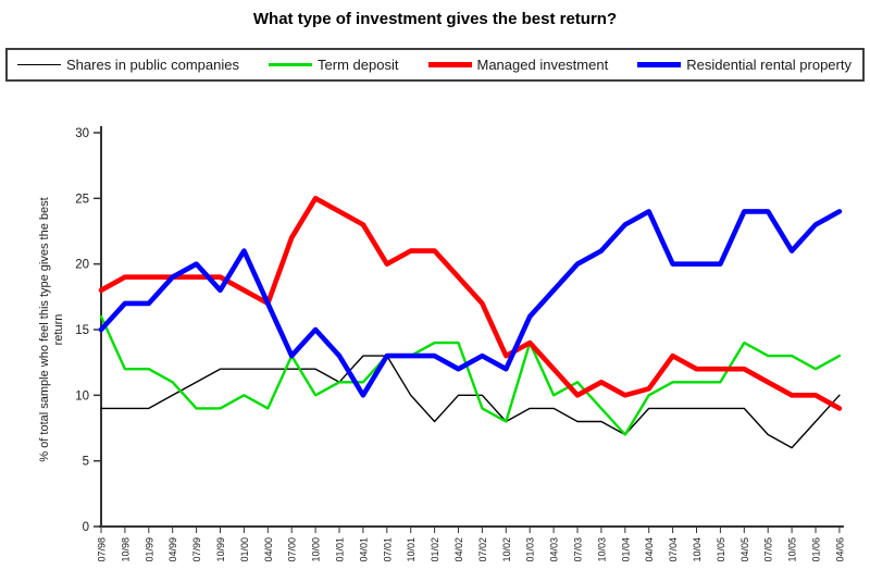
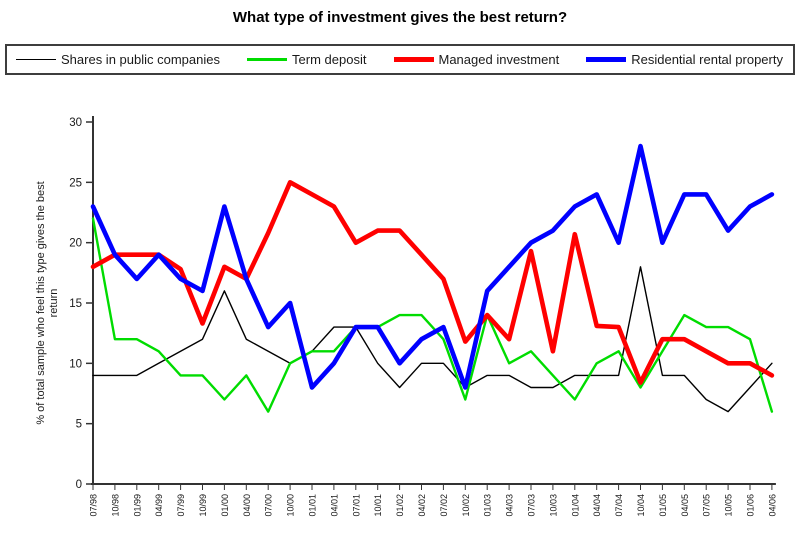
Term deposit/07/98: 16 -> 22
Residential rental property/07/98: 15 -> 23
Residential rental property/10/98: 17 -> 19
Managed investment/07/99: 19.0 -> 17.8
Residential rental property/07/99: 20 -> 17
Managed investment/10/99: 19.0 -> 13.3
Residential rental property/10/99: 18 -> 16
Shares in public companies/01/00: 12 -> 16
Term deposit/01/00: 10 -> 7
Residential rental property/01/00: 21 -> 23
Shares in public companies/07/00: 12 -> 11
Term deposit/07/00: 13 -> 6
Managed investment/07/00: 22.0 -> 20.8
Shares in public companies/10/00: 12 -> 10
Residential rental property/01/01: 13 -> 8
Residential rental property/01/02: 13 -> 10
Term deposit/07/02: 9 -> 12
Term deposit/10/02: 8 -> 7
Managed investment/10/02: 13.0 -> 11.8
Residential rental property/10/02: 12 -> 8
Managed investment/07/03: 10.0 -> 19.3
Shares in public companies/01/04: 7 -> 9
Managed investment/01/04: 10.0 -> 20.7
Managed investment/04/04: 10.5 -> 13.1
Shares in public companies/10/04: 9 -> 18
Term deposit/10/04: 11 -> 8
Managed investment/10/04: 12.0 -> 8.4
Residential rental property/10/04: 20 -> 28
Term deposit/04/06: 13 -> 6
